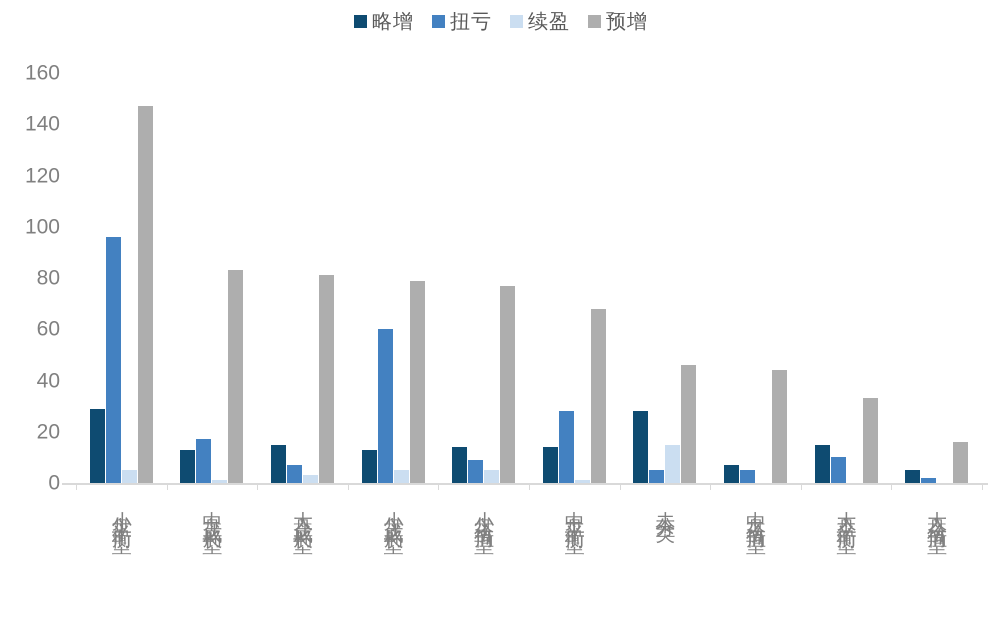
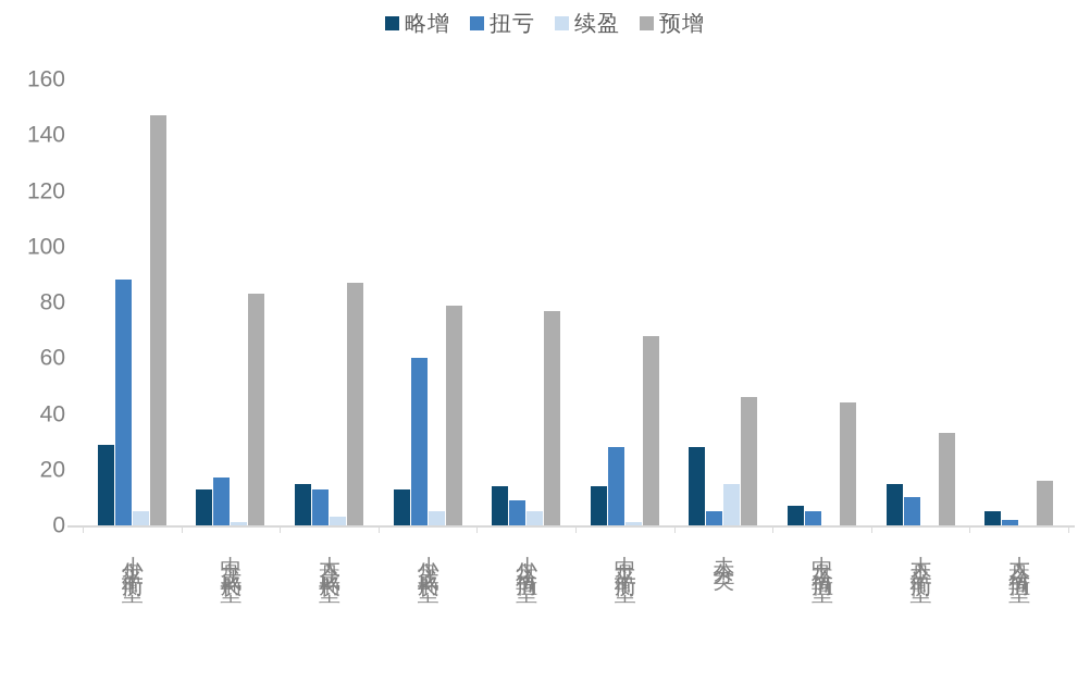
扭亏/小盘平衡型: 96 -> 88
扭亏/大盘成长型: 7 -> 13
预增/大盘成长型: 81 -> 87
